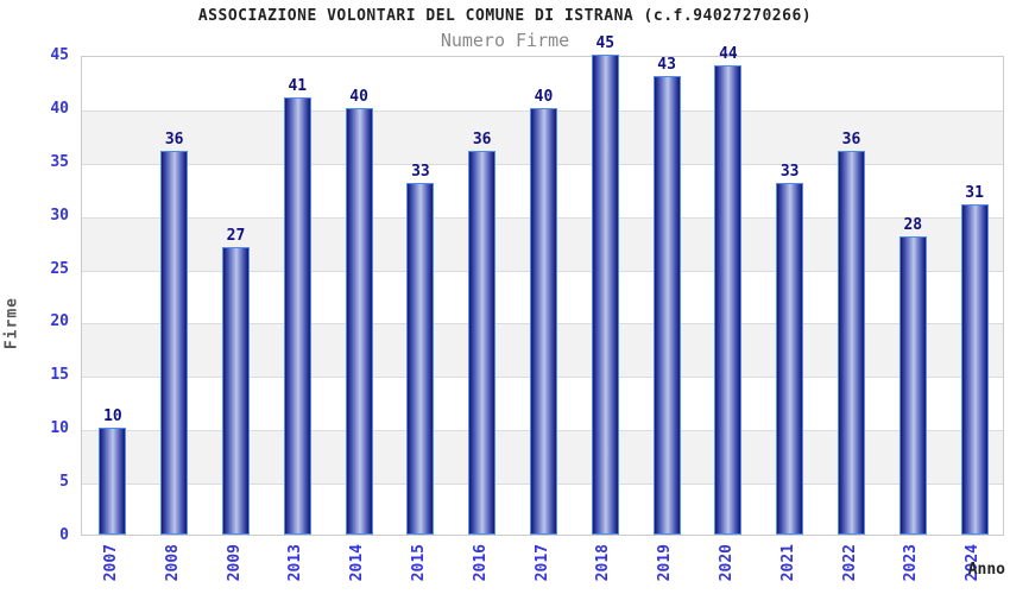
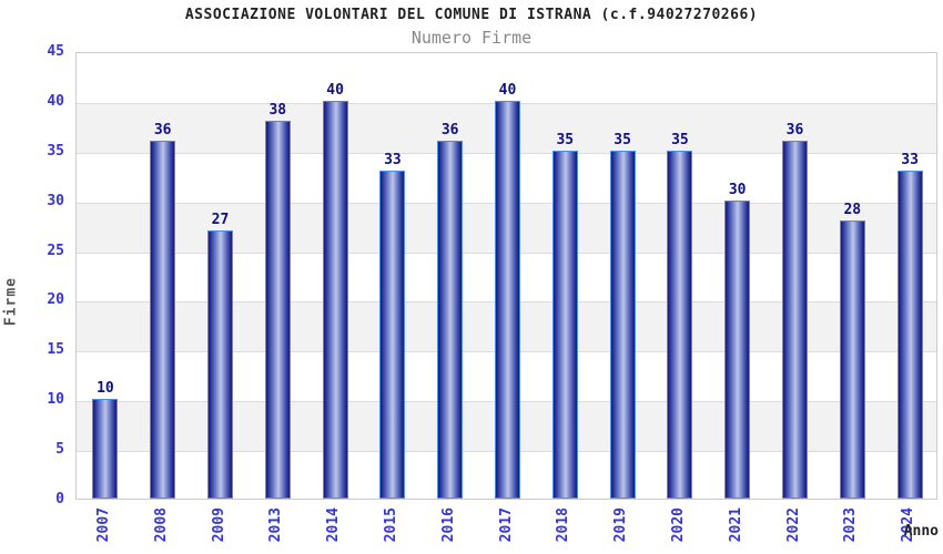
2013: 41 -> 38
2018: 45 -> 35
2019: 43 -> 35
2020: 44 -> 35
2021: 33 -> 30
2024: 31 -> 33
